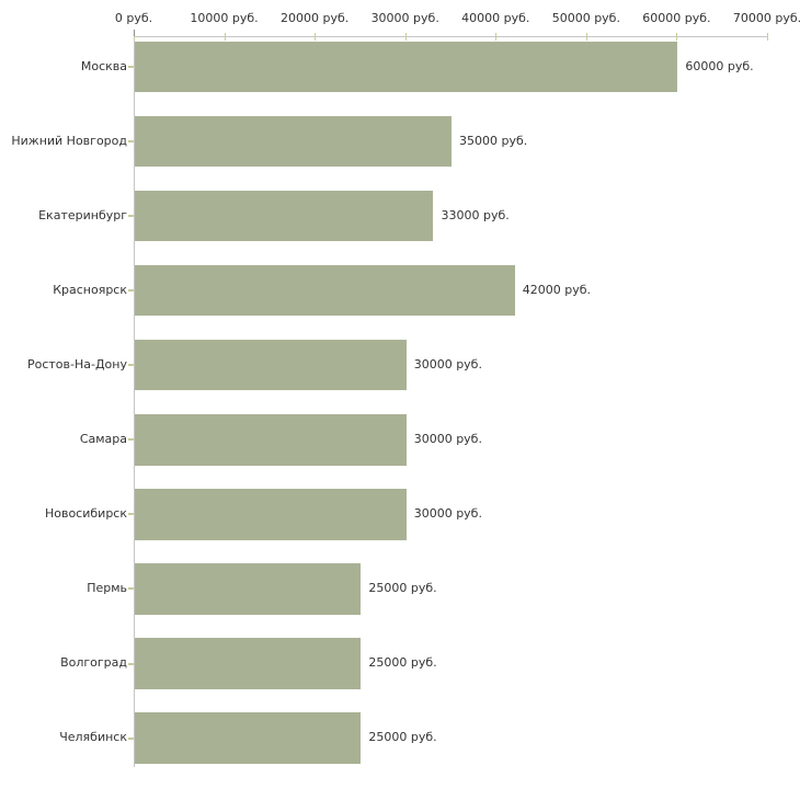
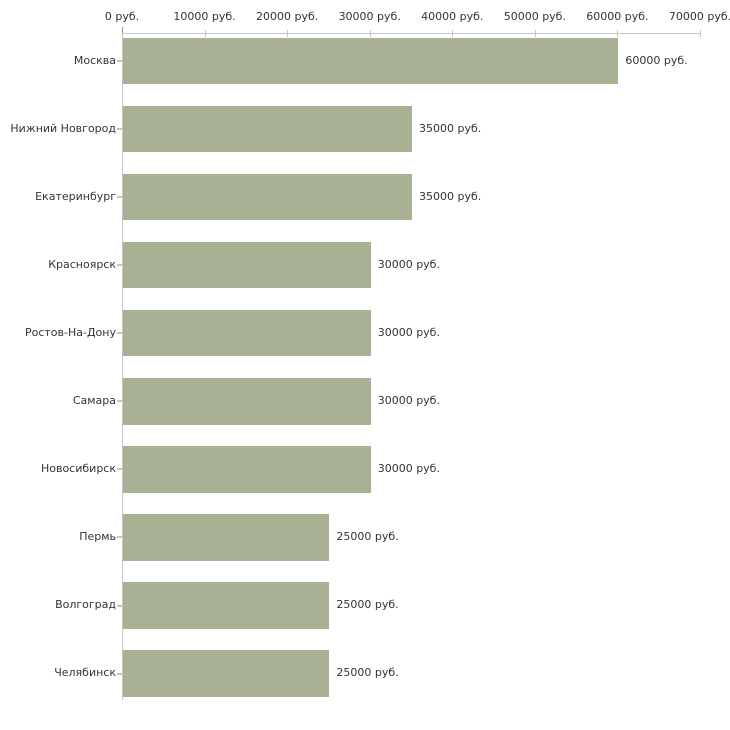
Екатеринбург: 33000 -> 35000
Красноярск: 42000 -> 30000
